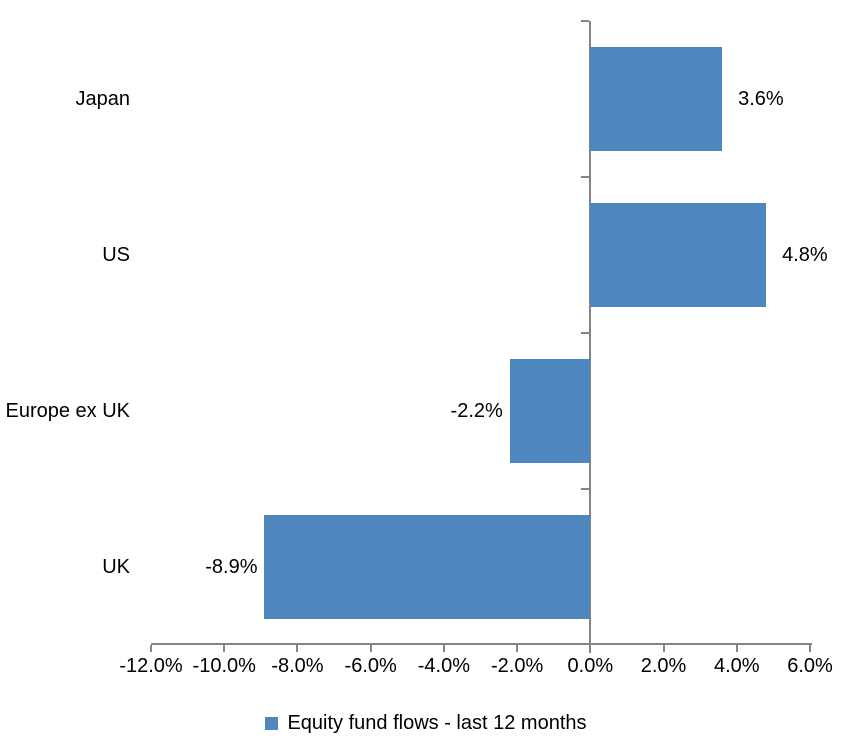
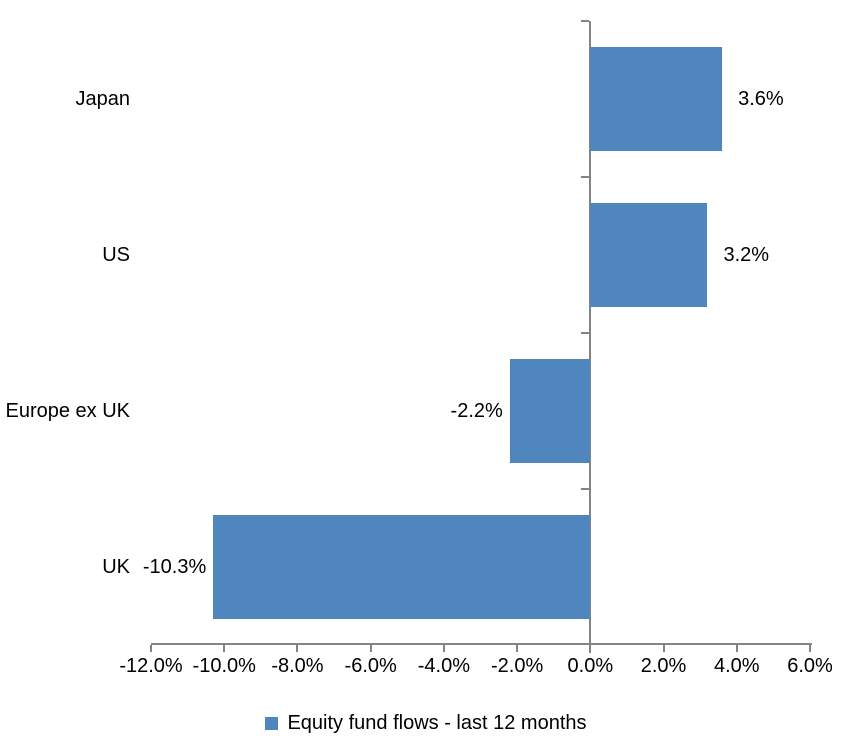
US: 4.8% -> 3.2%
UK: -8.9% -> -10.3%
